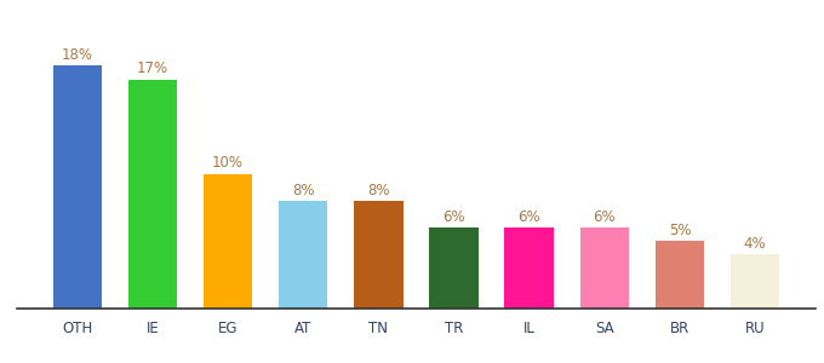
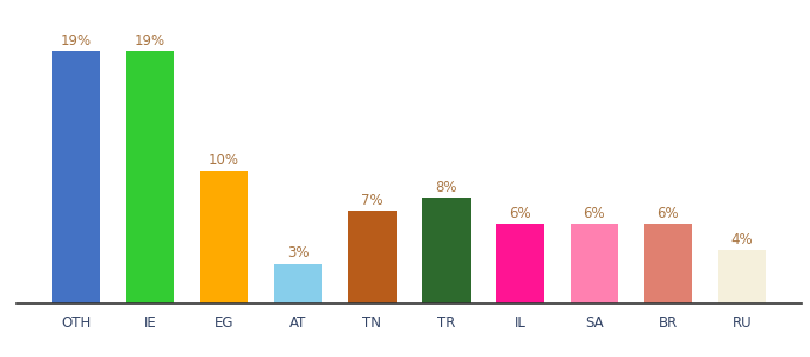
OTH: 18% -> 19%
IE: 17% -> 19%
AT: 8% -> 3%
TN: 8% -> 7%
TR: 6% -> 8%
BR: 5% -> 6%
